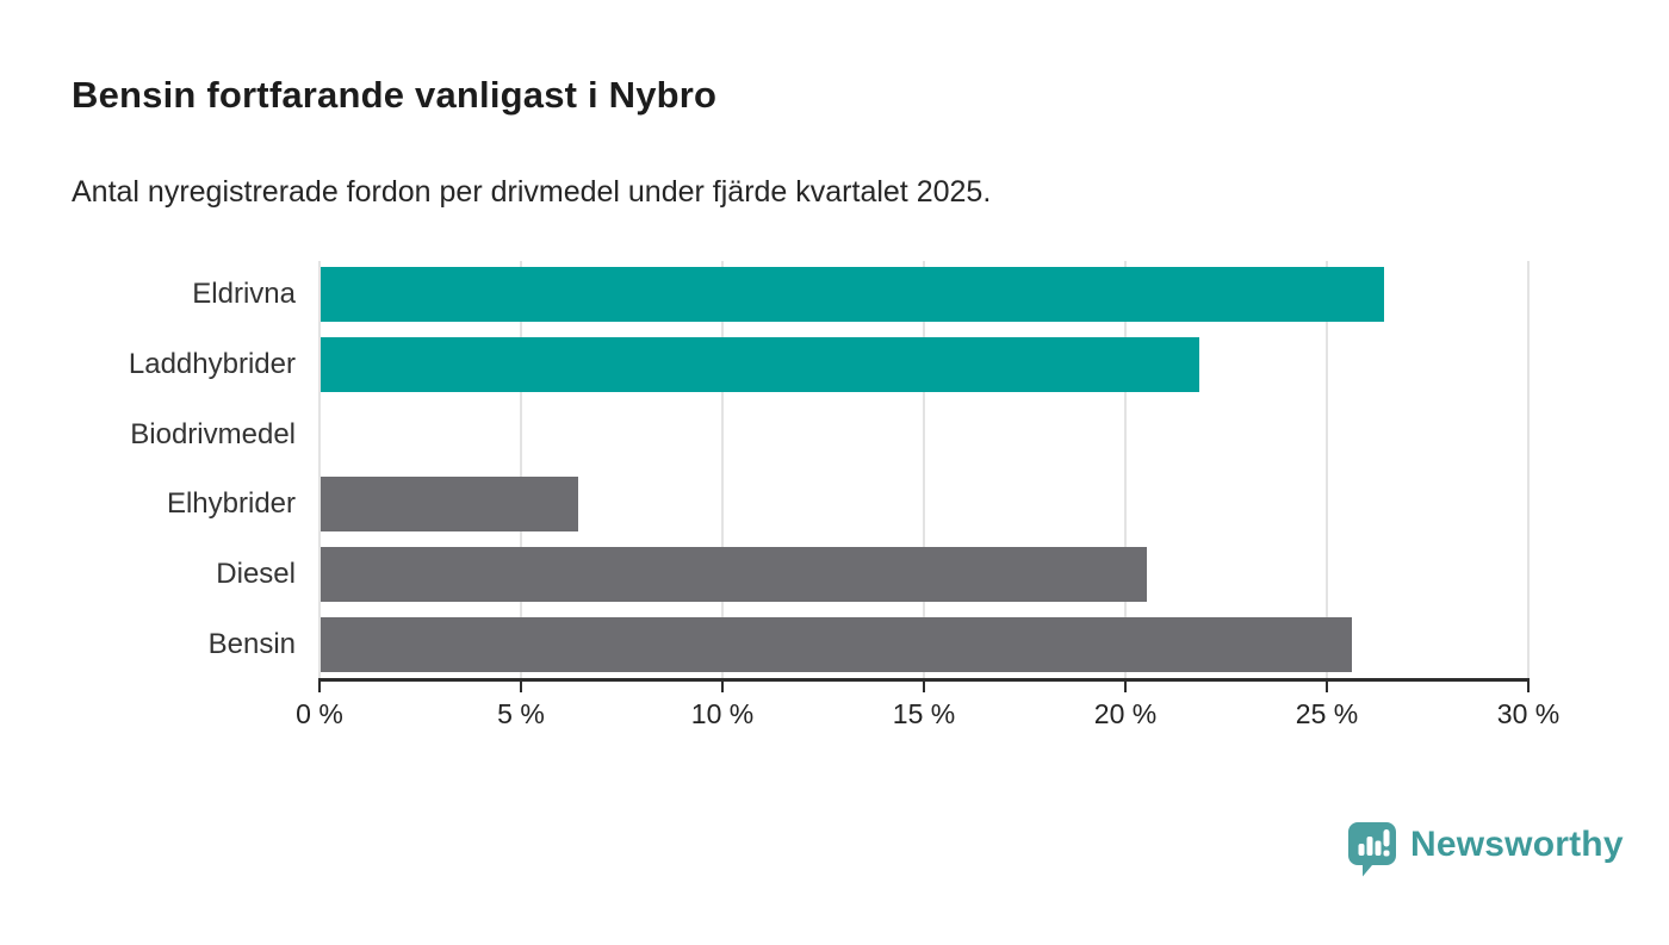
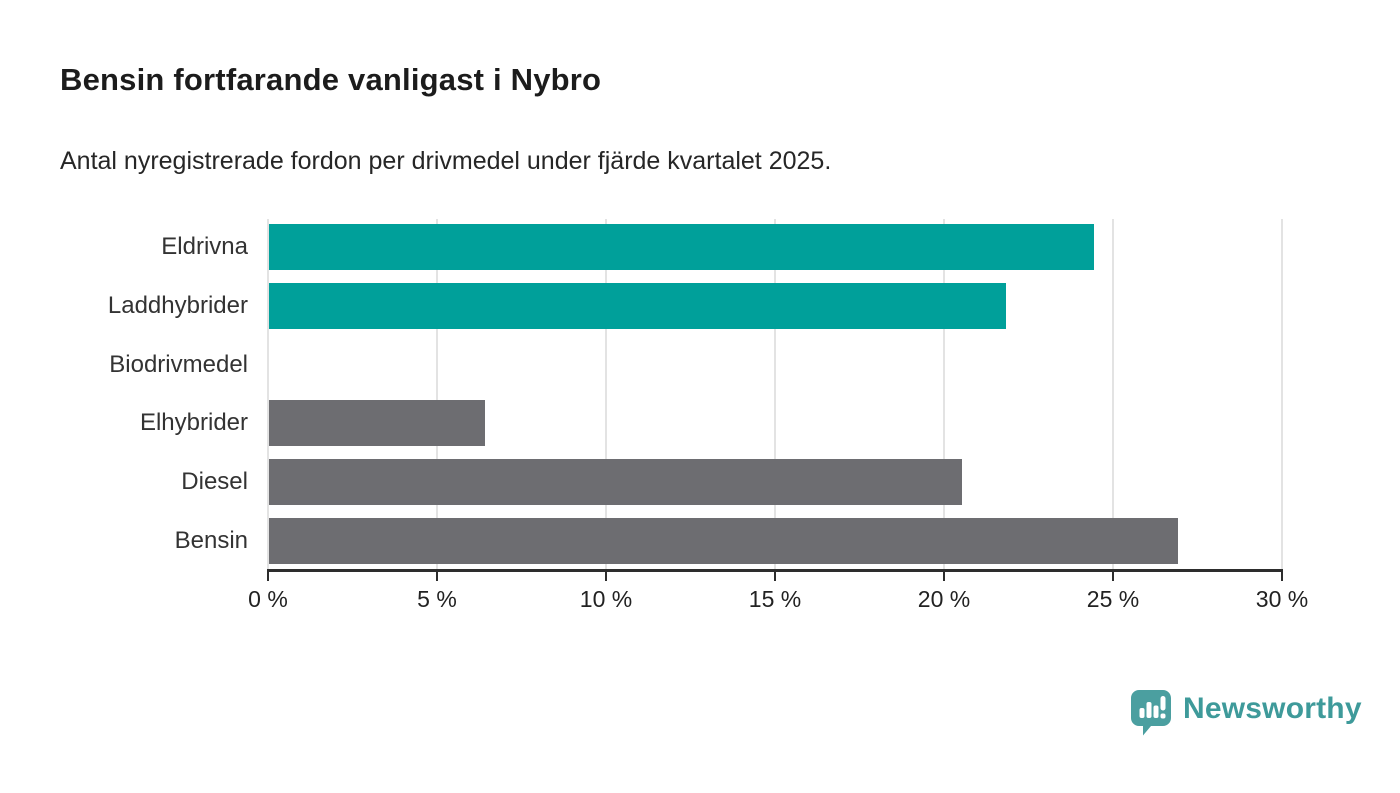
Eldrivna: 26.4% -> 24.4%
Bensin: 25.6% -> 26.9%
